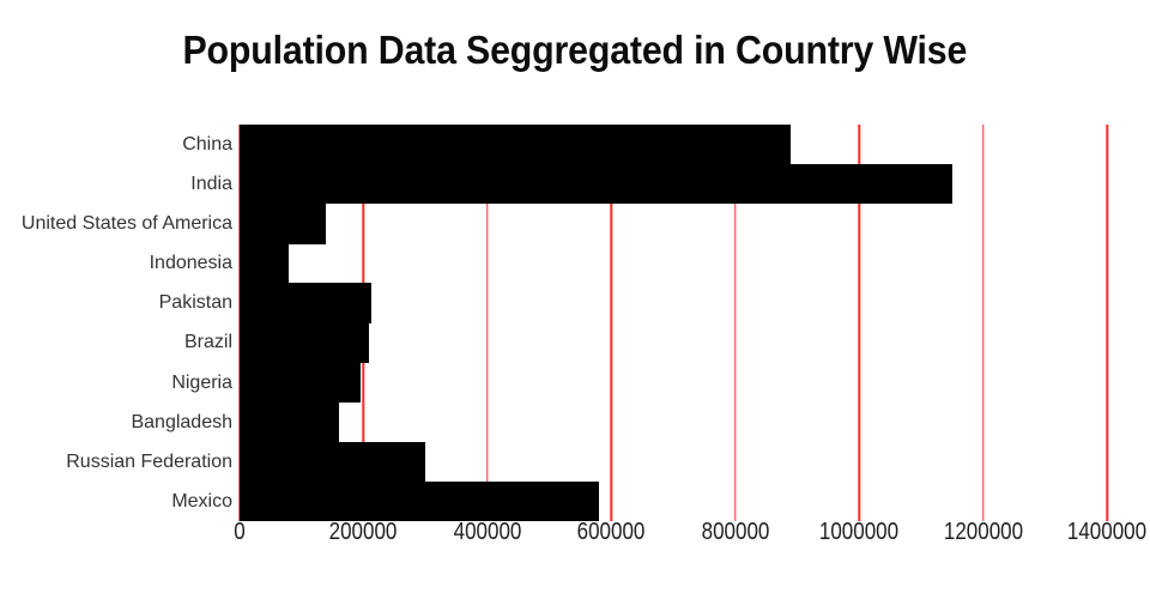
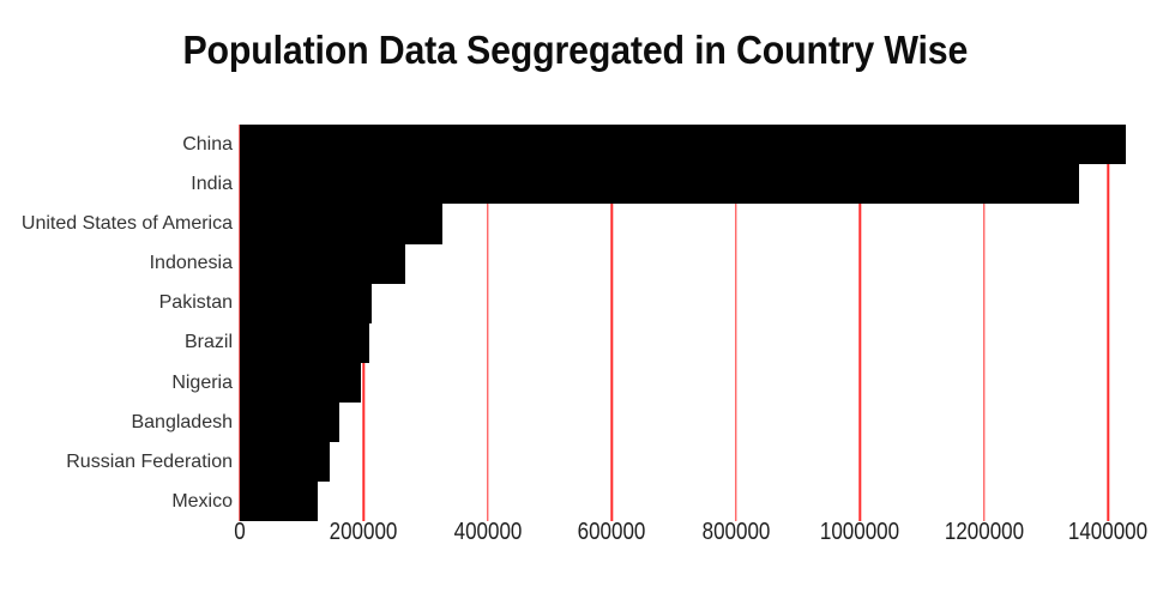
China: 890000 -> 1430000
India: 1150000 -> 1350000
United States of America: 140000 -> 330000
Indonesia: 80000 -> 270000
Russian Federation: 300000 -> 150000
Mexico: 580000 -> 130000
